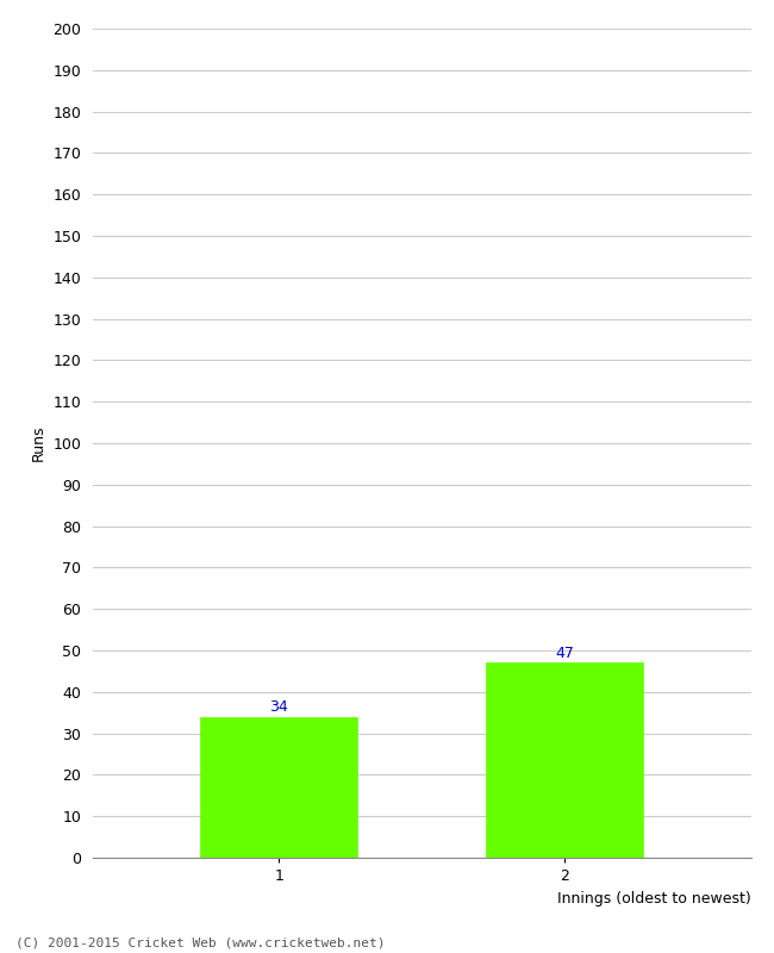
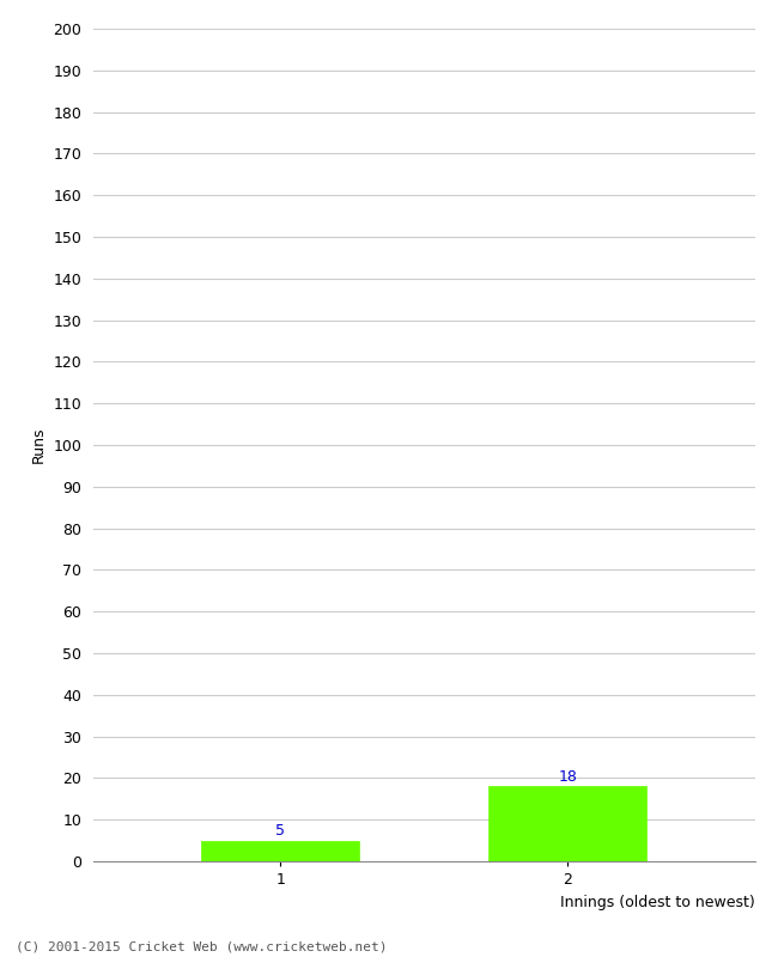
1: 34 -> 5
2: 47 -> 18
